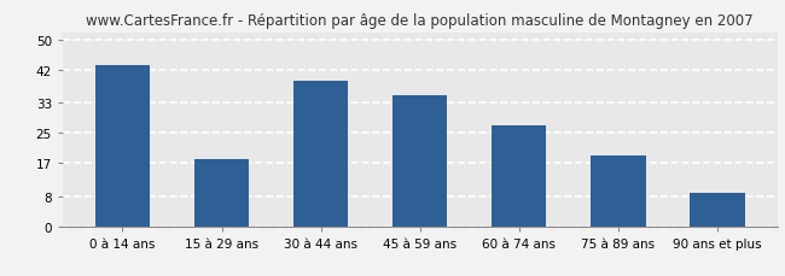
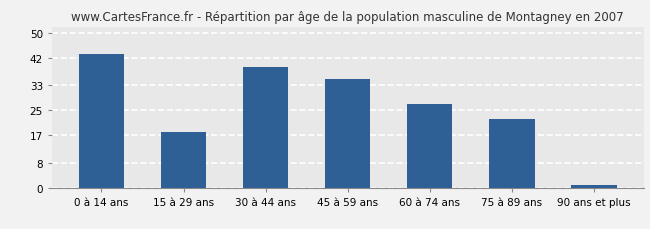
75 à 89 ans: 19 -> 22
90 ans et plus: 9 -> 1
